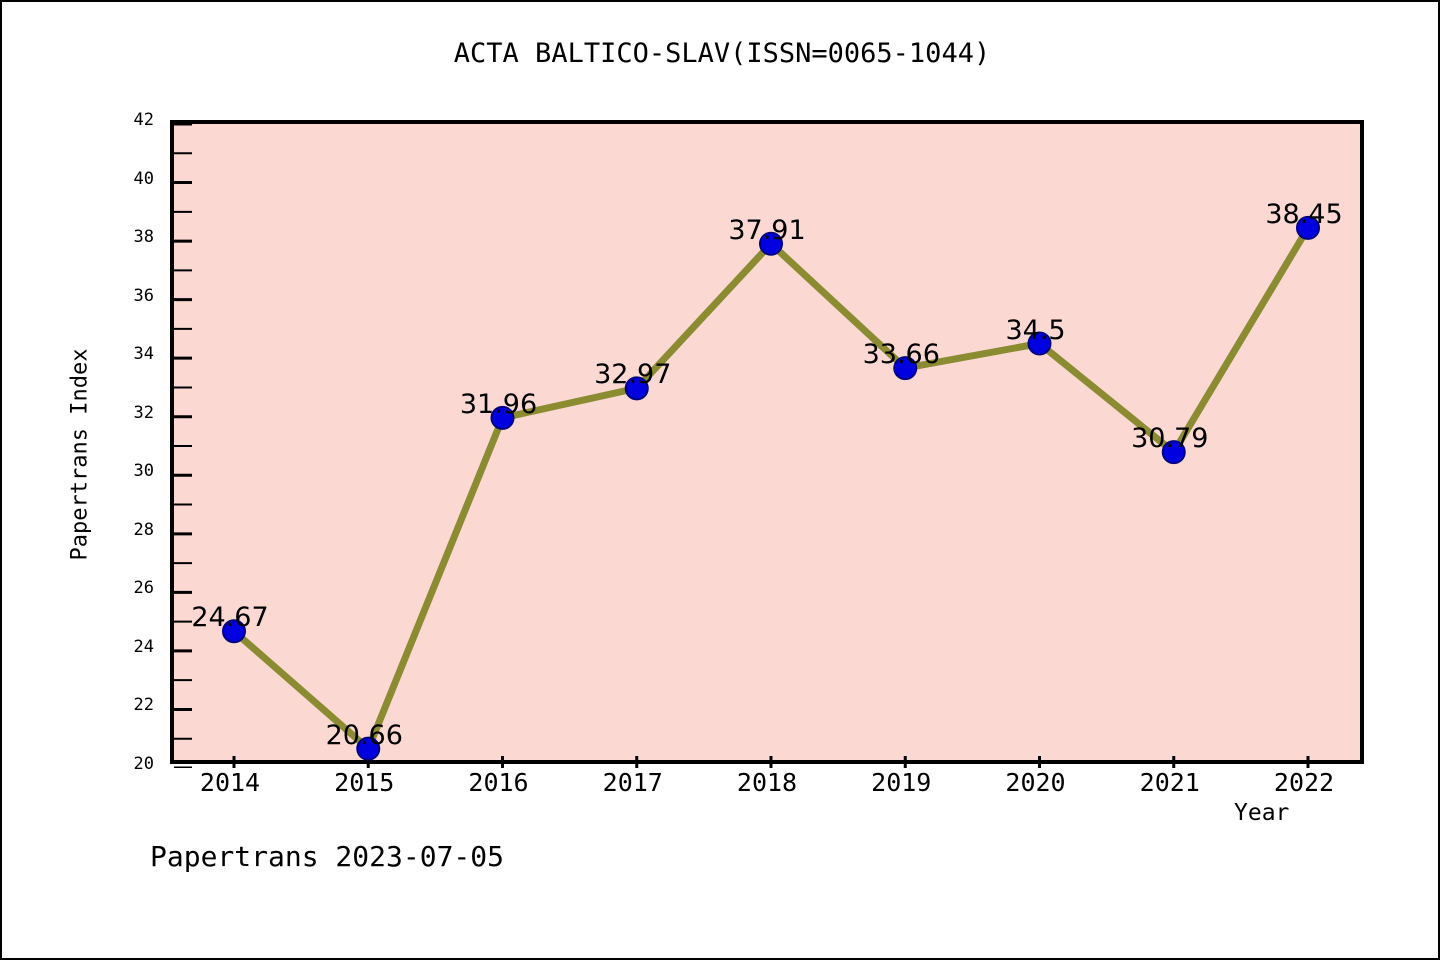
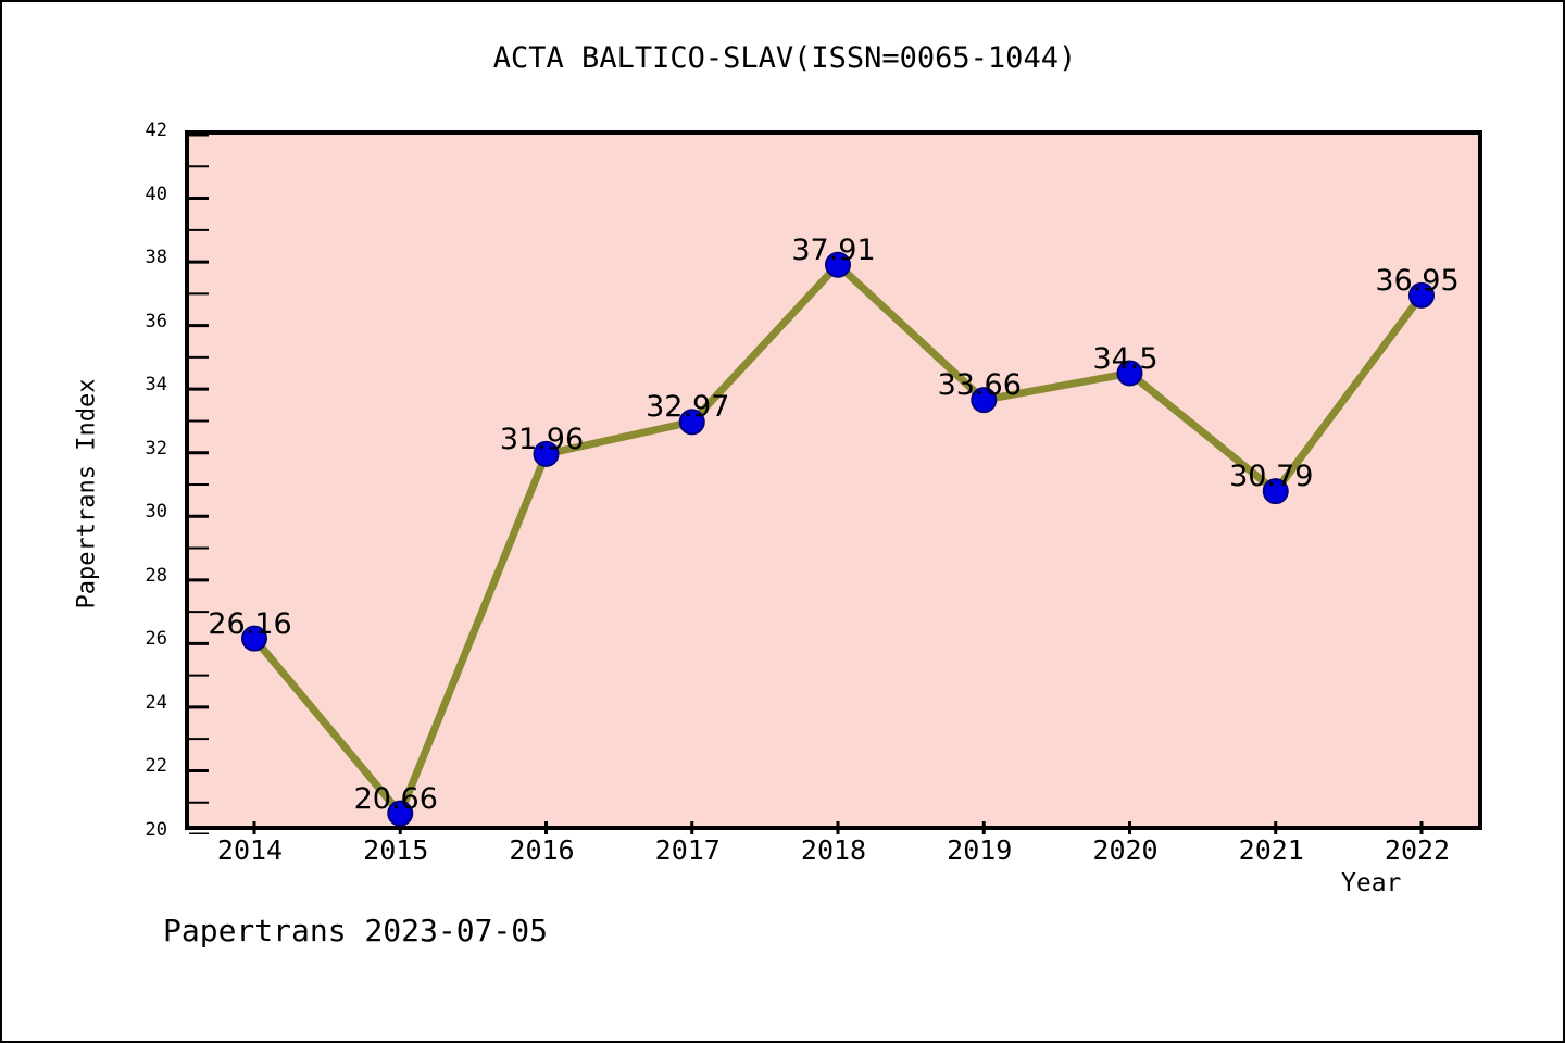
2014: 24.67 -> 26.16
2022: 38.45 -> 36.95
